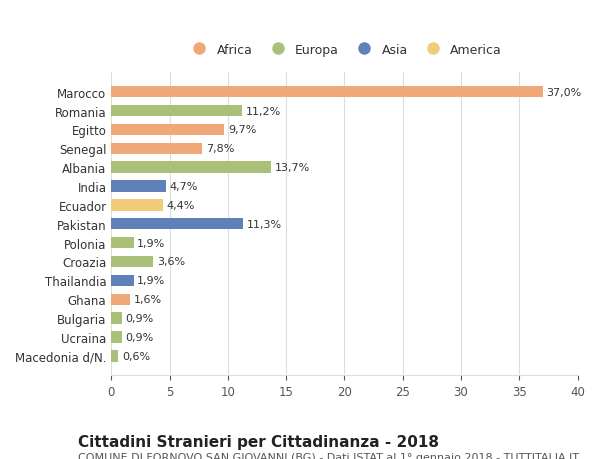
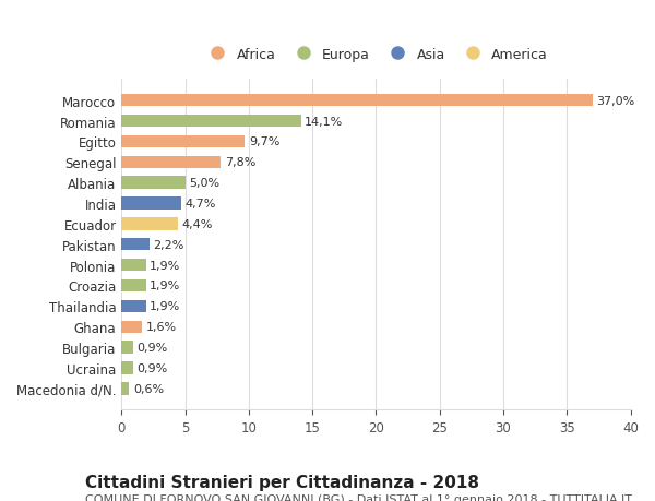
Romania: 11,2% -> 14,1%
Albania: 13,7% -> 5,0%
Pakistan: 11,3% -> 2,2%
Croazia: 3,6% -> 1,9%
